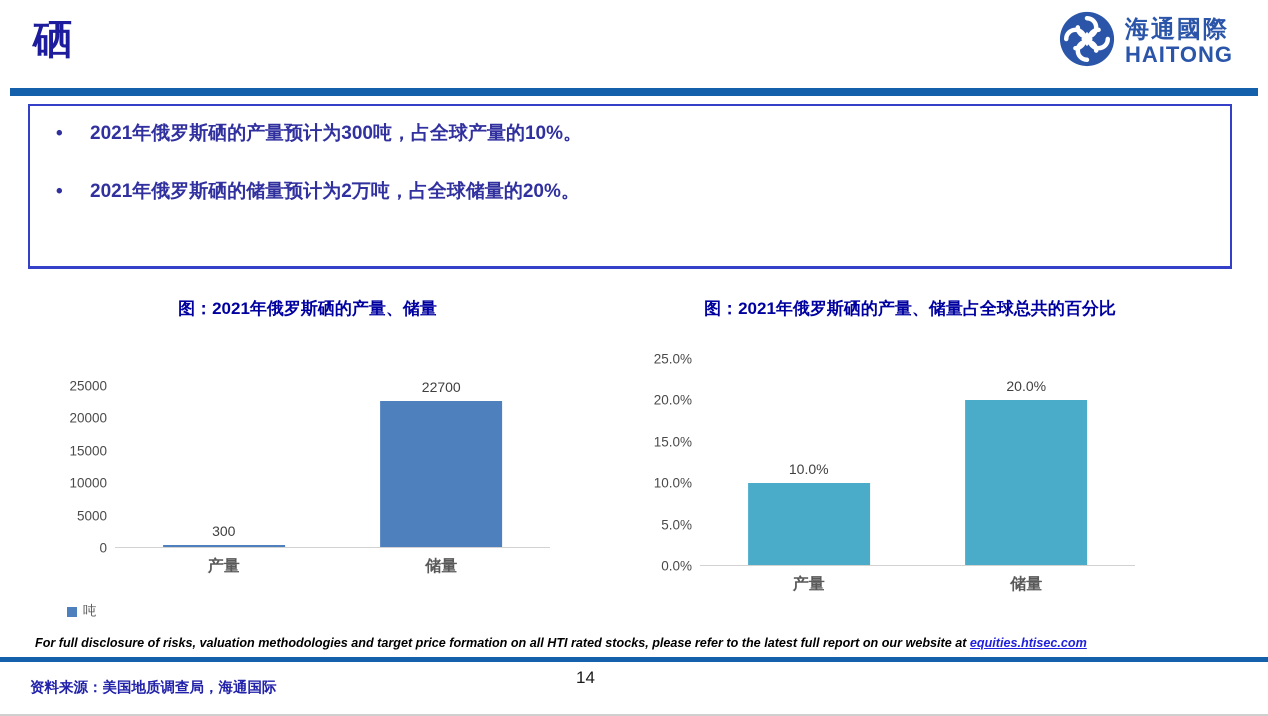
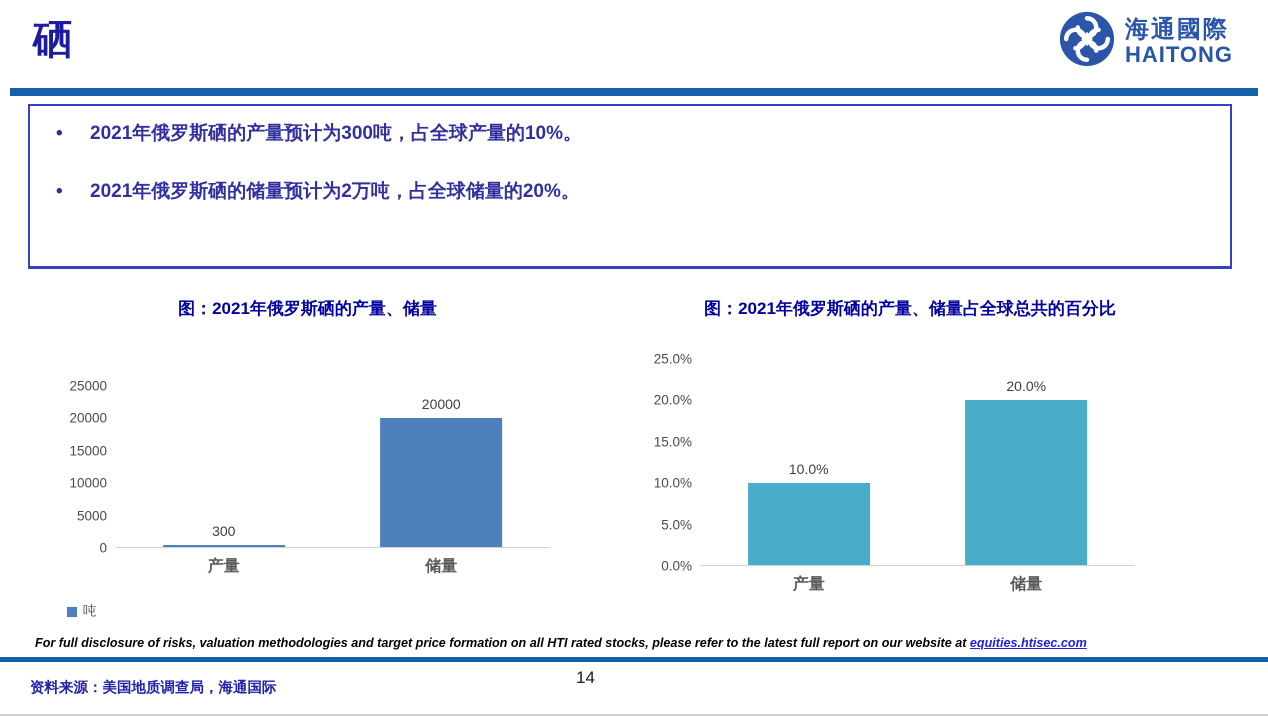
图：2021年俄罗斯硒的产量、储量/储量: 22700 -> 20000
